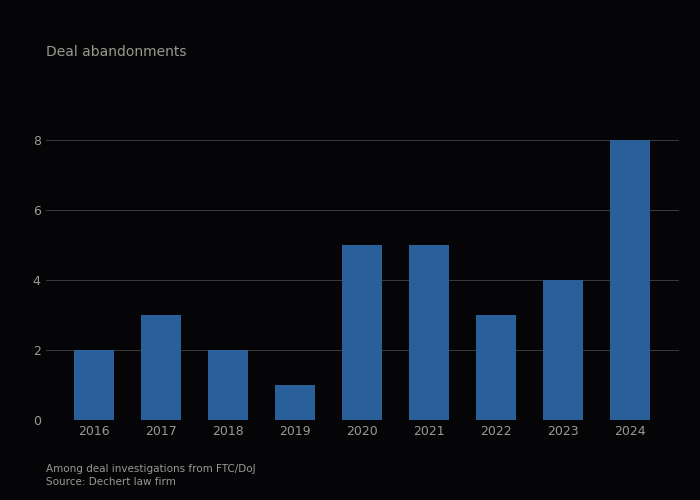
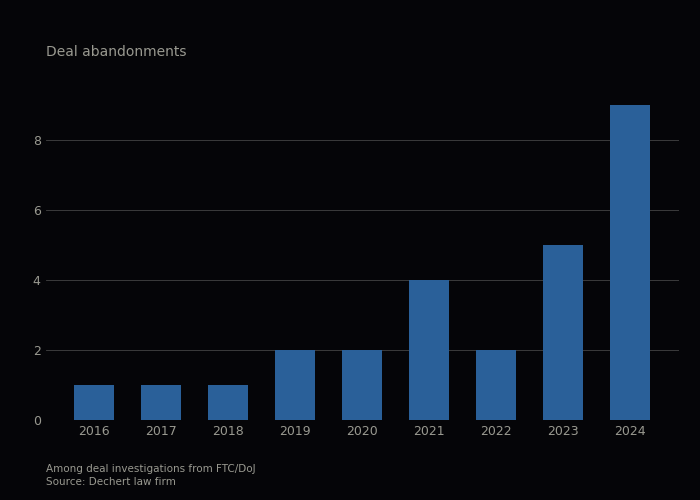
2016: 2 -> 1
2017: 3 -> 1
2018: 2 -> 1
2019: 1 -> 2
2020: 5 -> 2
2021: 5 -> 4
2022: 3 -> 2
2023: 4 -> 5
2024: 8 -> 9
